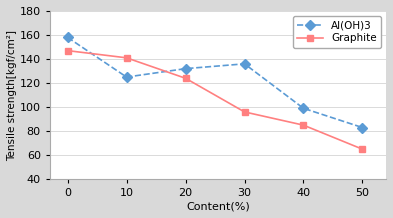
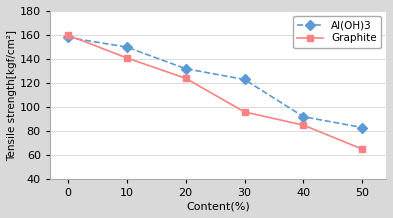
Graphite/0: 147 -> 160
Al(OH)3/10: 125 -> 150
Al(OH)3/30: 136 -> 123
Al(OH)3/40: 99 -> 92
